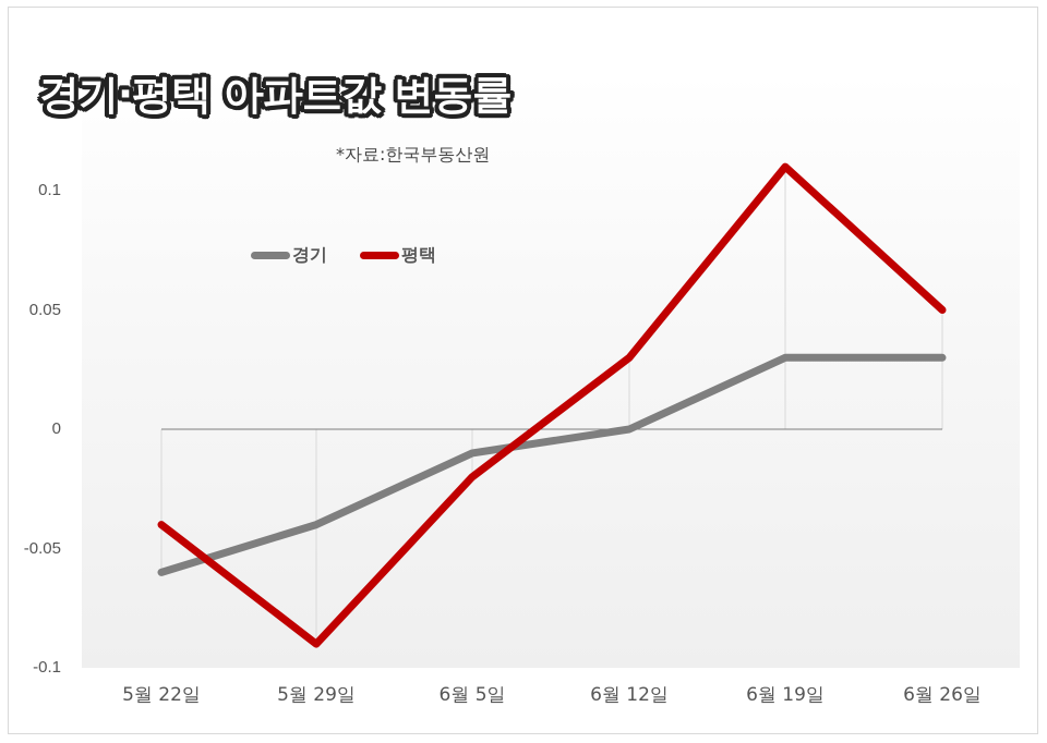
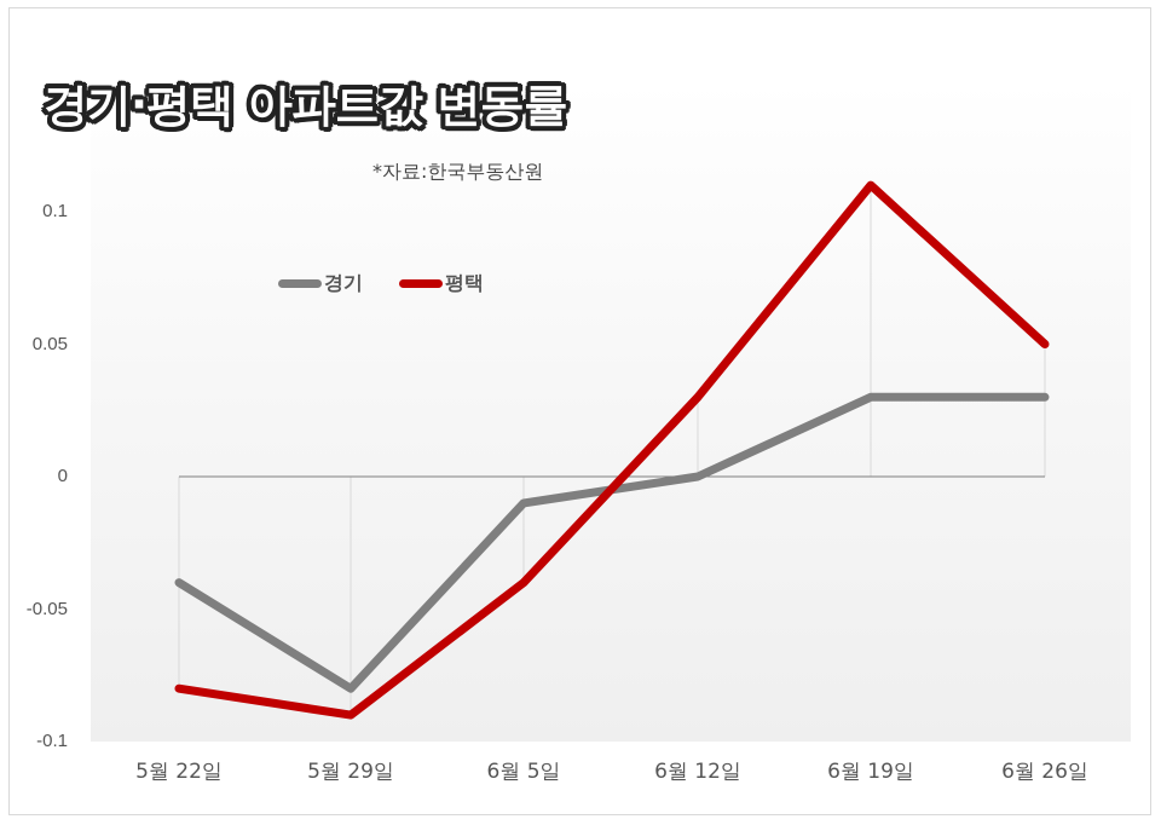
경기/5월 22일: -0.06 -> -0.04
평택/5월 22일: -0.04 -> -0.08
경기/5월 29일: -0.04 -> -0.08
평택/6월 5일: -0.02 -> -0.04
